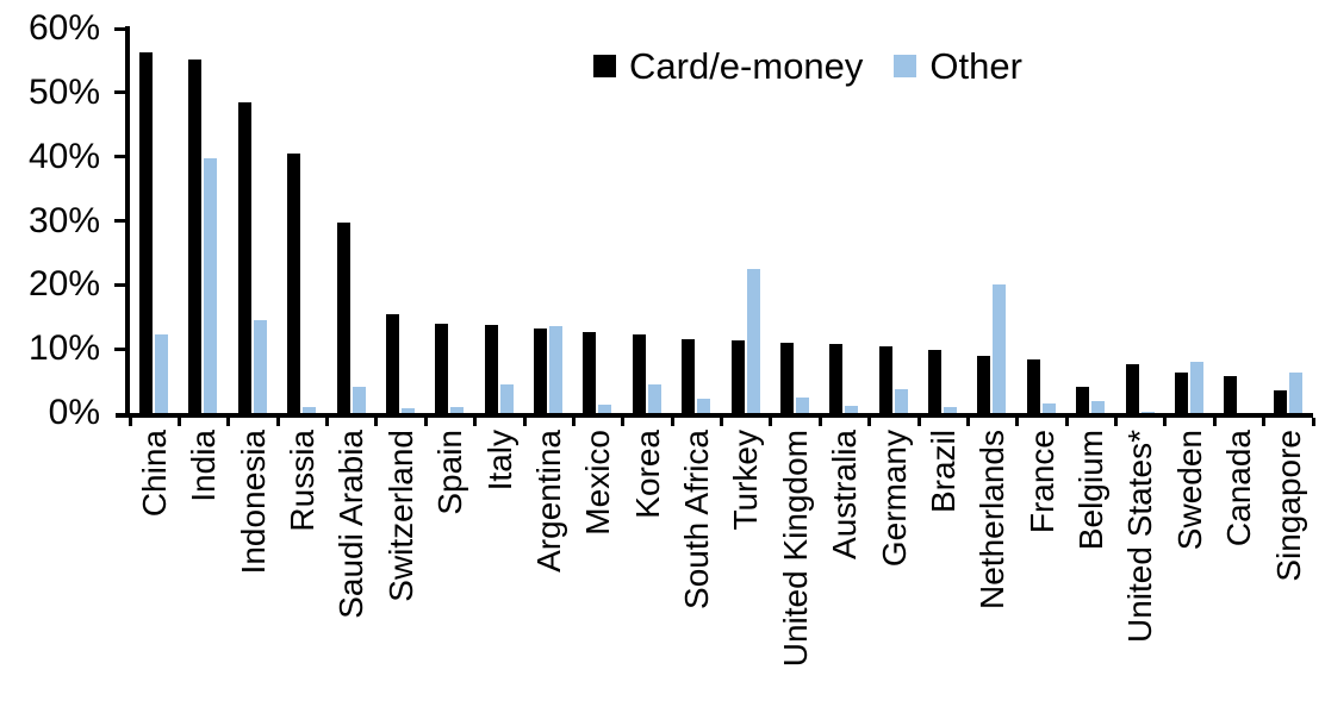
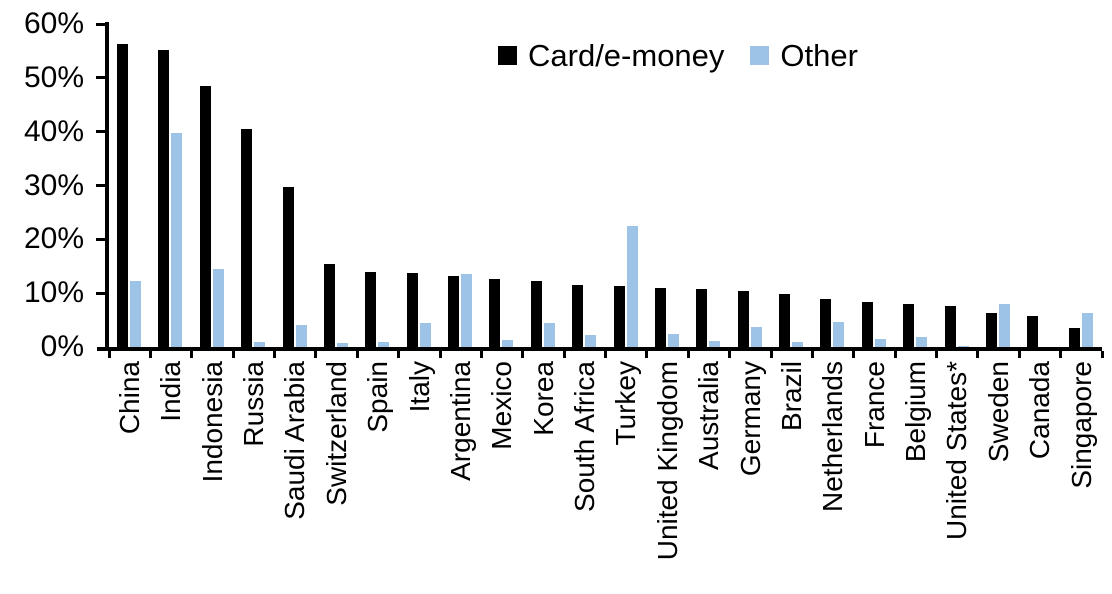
Other/Netherlands: 20% -> 5%
Card/e-money/Belgium: 4% -> 8%
